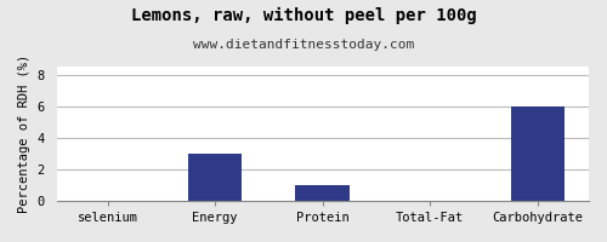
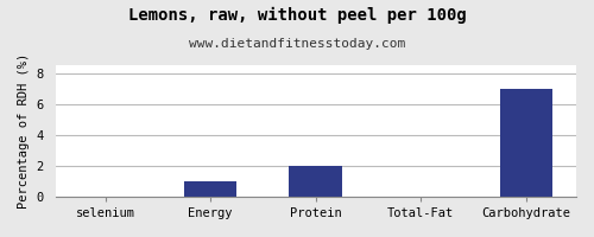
Energy: 3 -> 1
Protein: 1 -> 2
Carbohydrate: 6 -> 7
